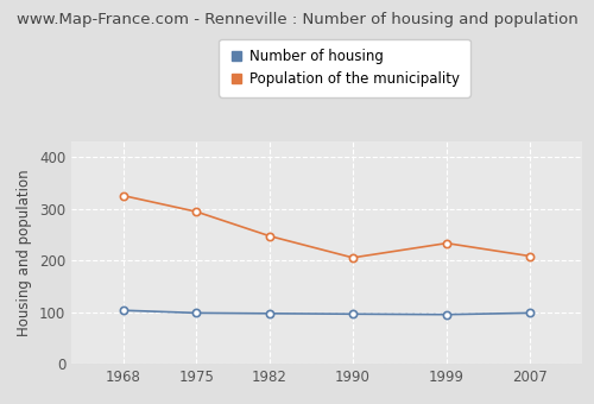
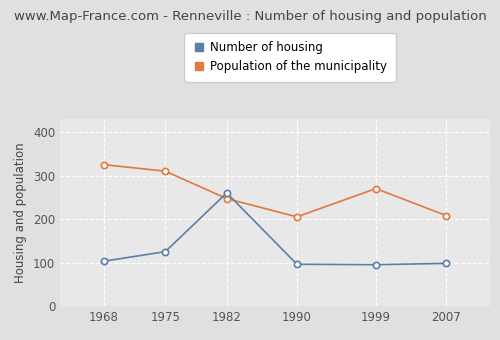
Number of housing/1975: 98 -> 125
Population of the municipality/1975: 294 -> 310
Number of housing/1982: 97 -> 260
Population of the municipality/1999: 233 -> 270
